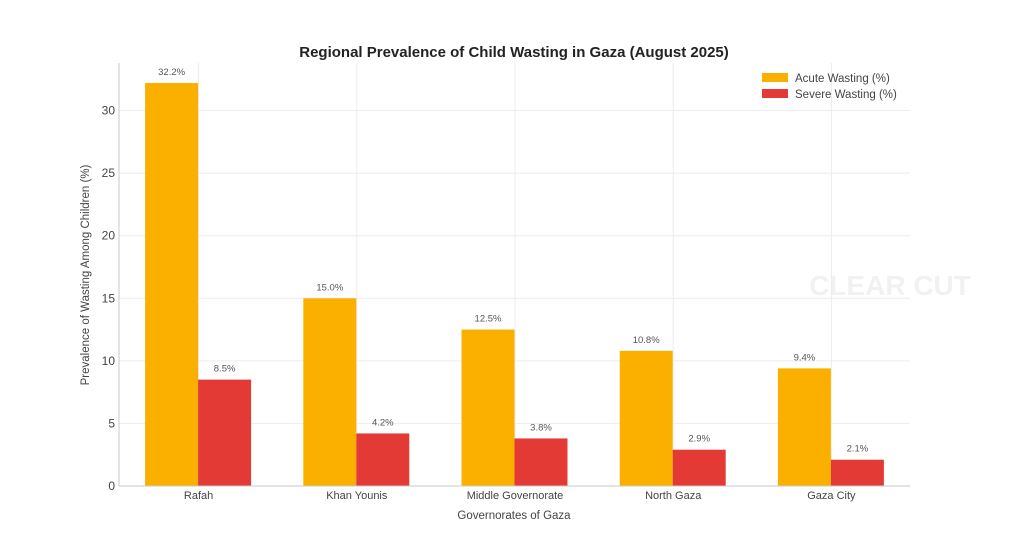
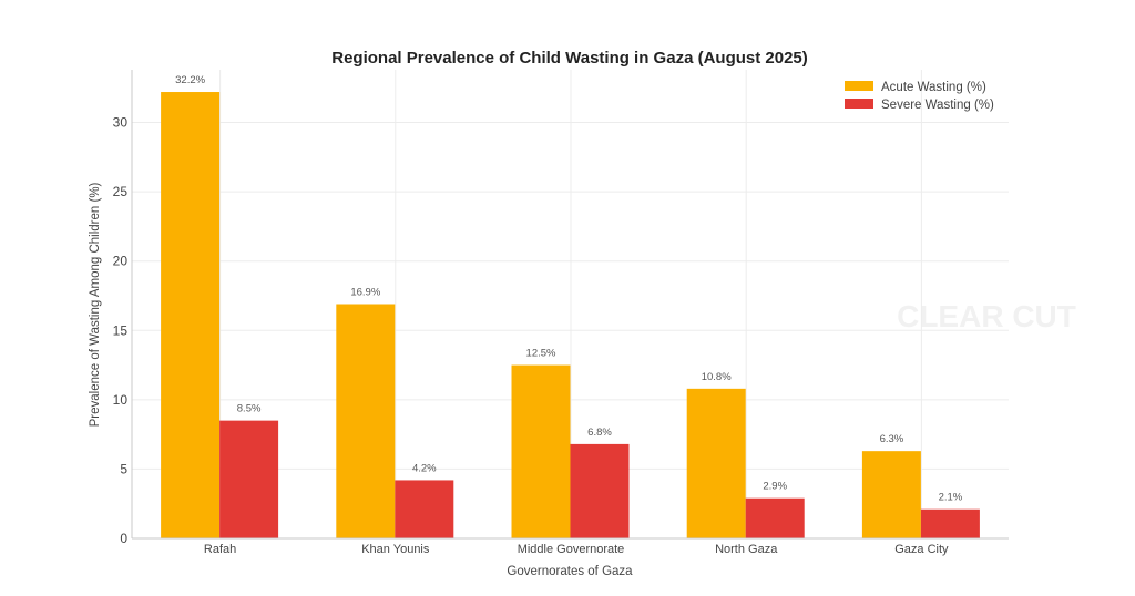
Acute Wasting (%)/Khan Younis: 15.0% -> 16.9%
Severe Wasting (%)/Middle Governorate: 3.8% -> 6.8%
Acute Wasting (%)/Gaza City: 9.4% -> 6.3%
